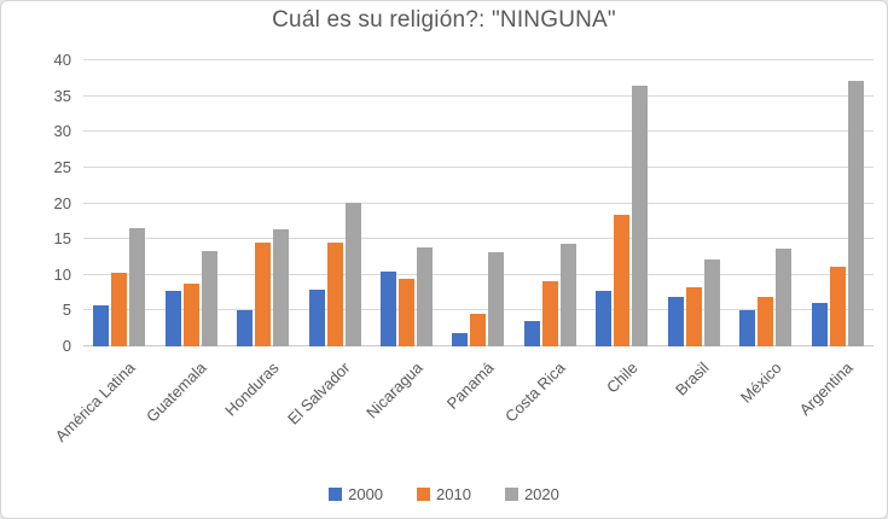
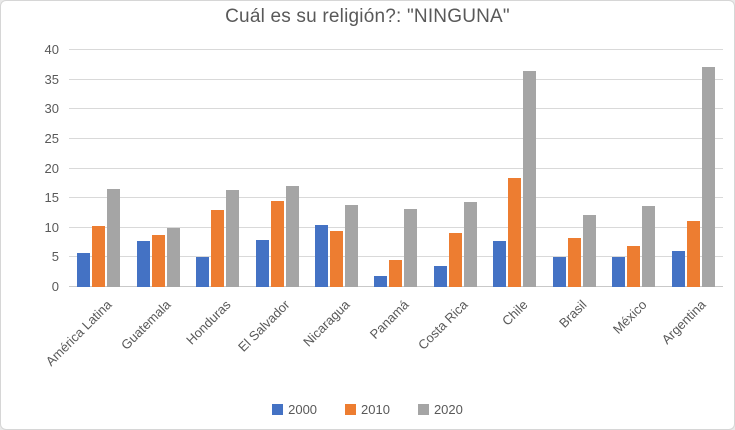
2020/Guatemala: 13 -> 10
2010/Honduras: 14 -> 13
2020/El Salvador: 20 -> 17
2000/Brasil: 7 -> 5
